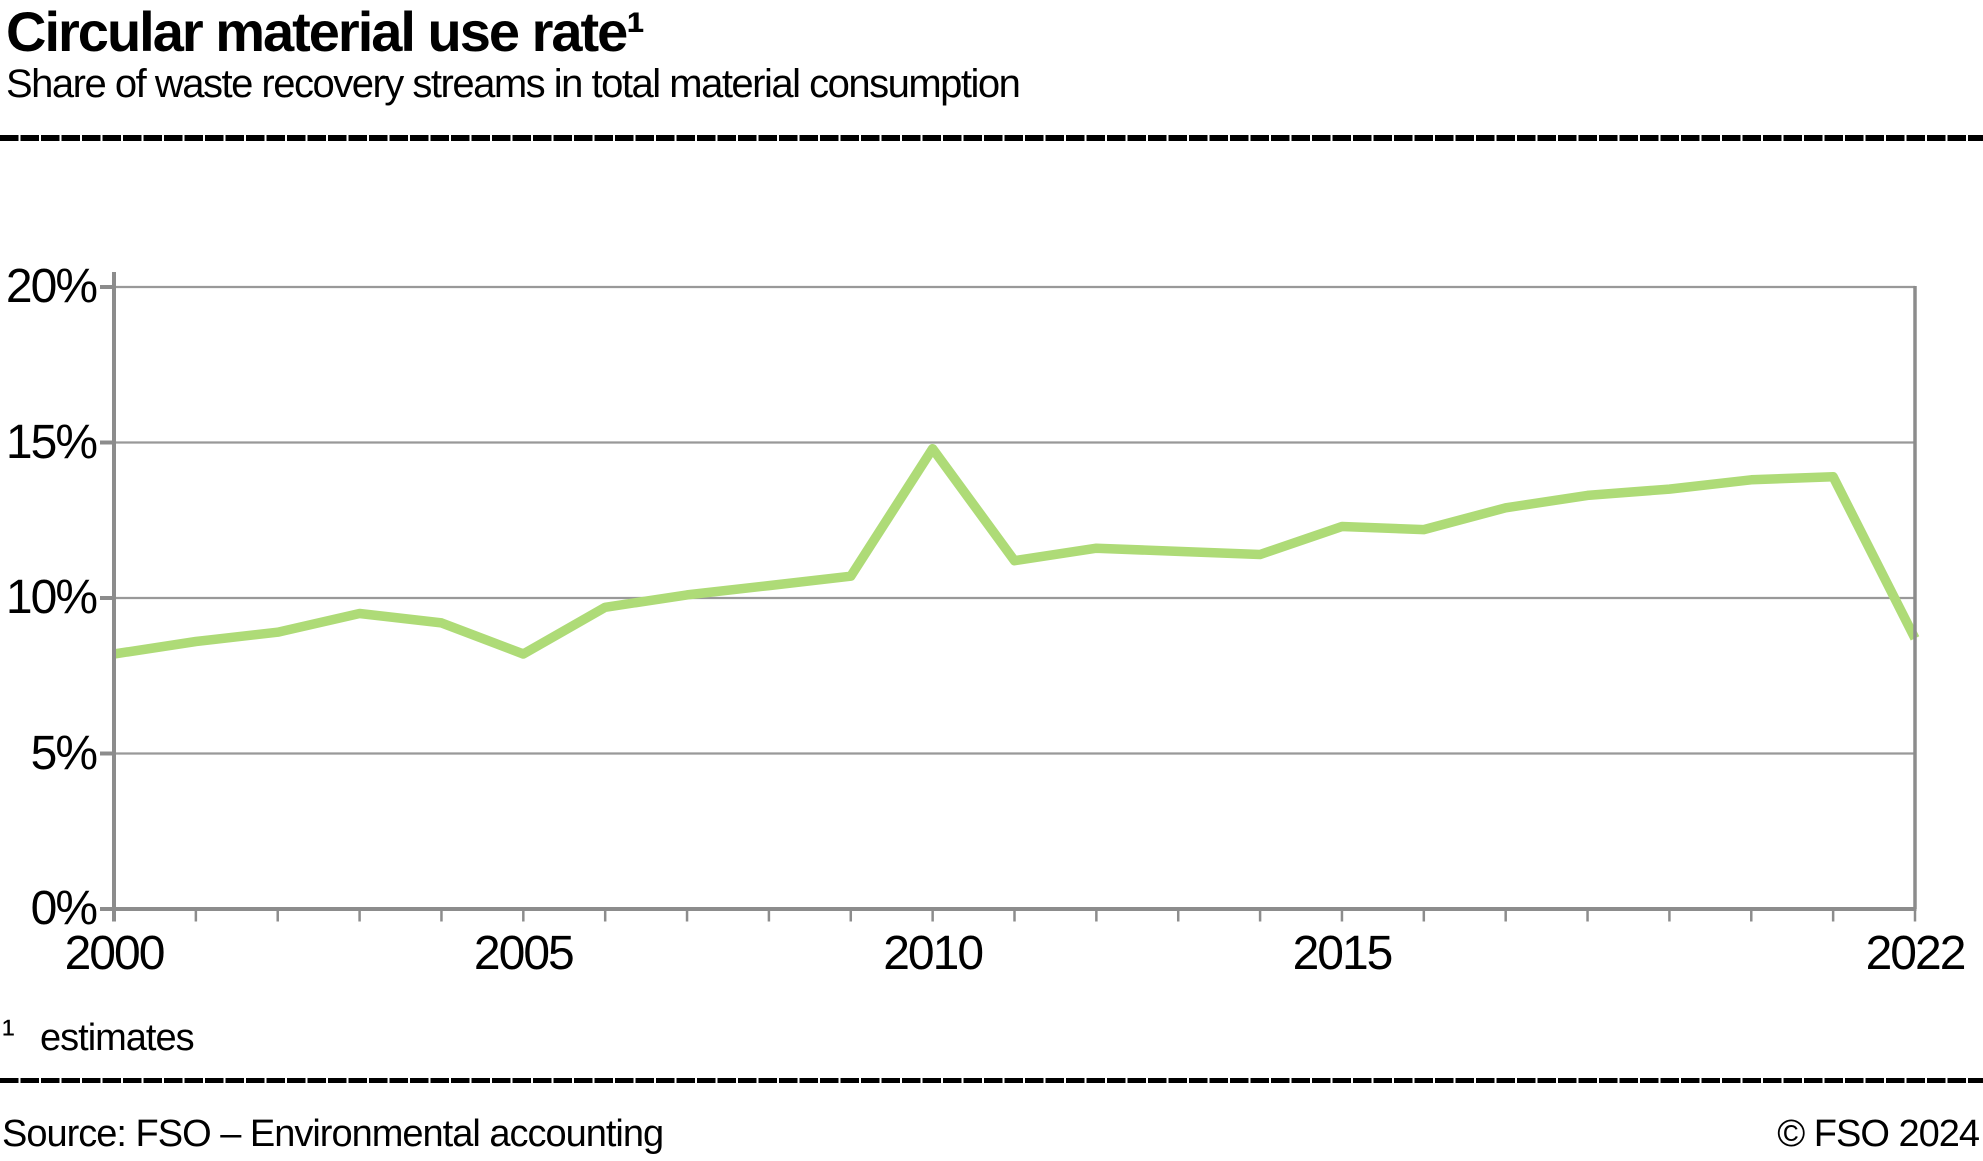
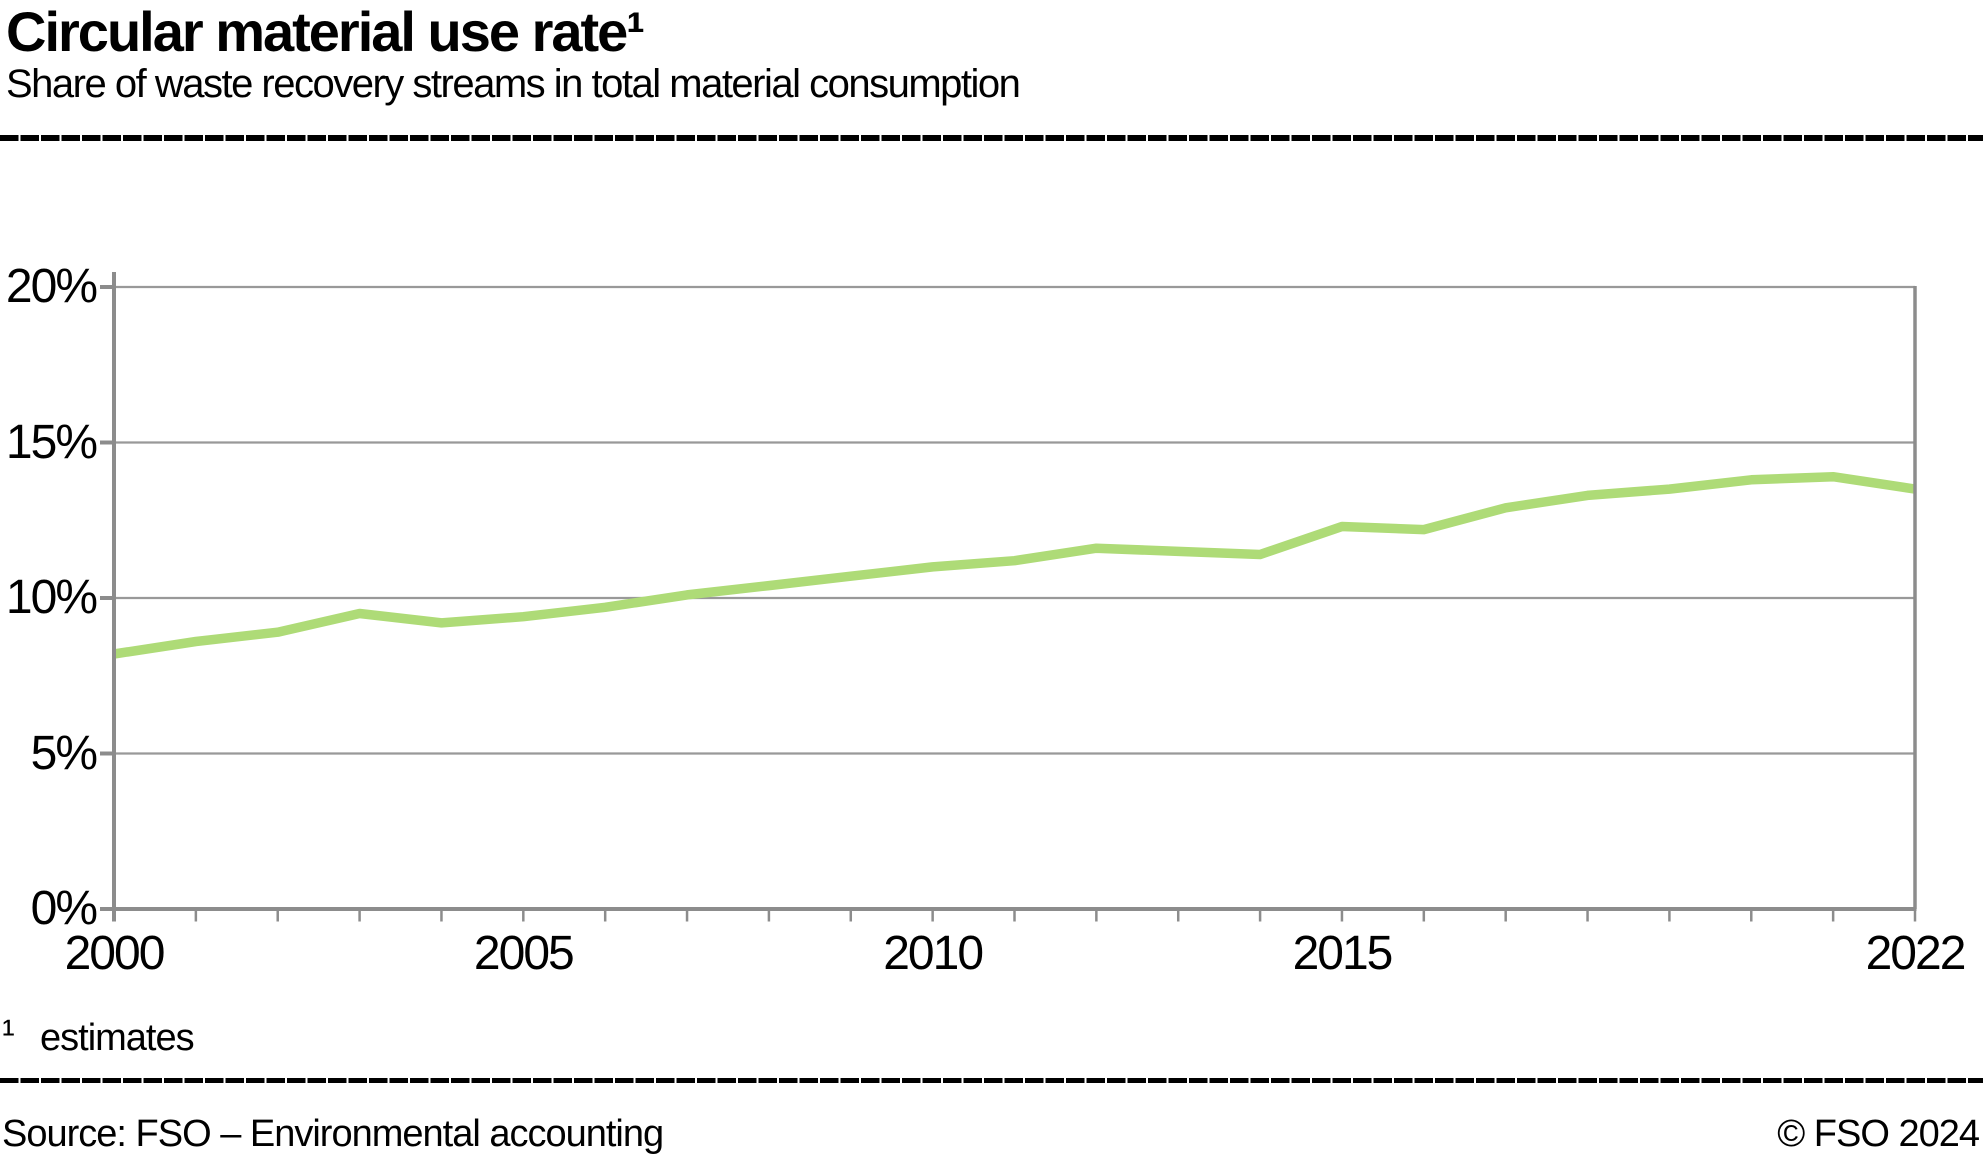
2005: 8.2% -> 9.4%
2010: 14.8% -> 11.0%
2022: 8.7% -> 13.5%
